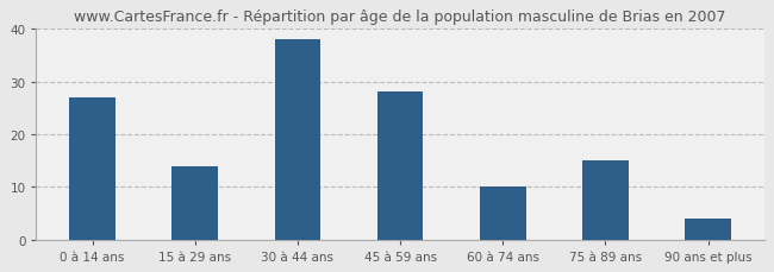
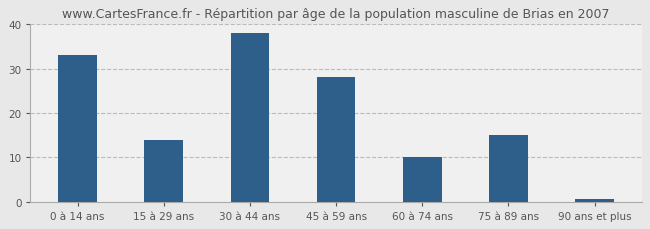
0 à 14 ans: 27.0 -> 33.0
90 ans et plus: 4.0 -> 0.5
